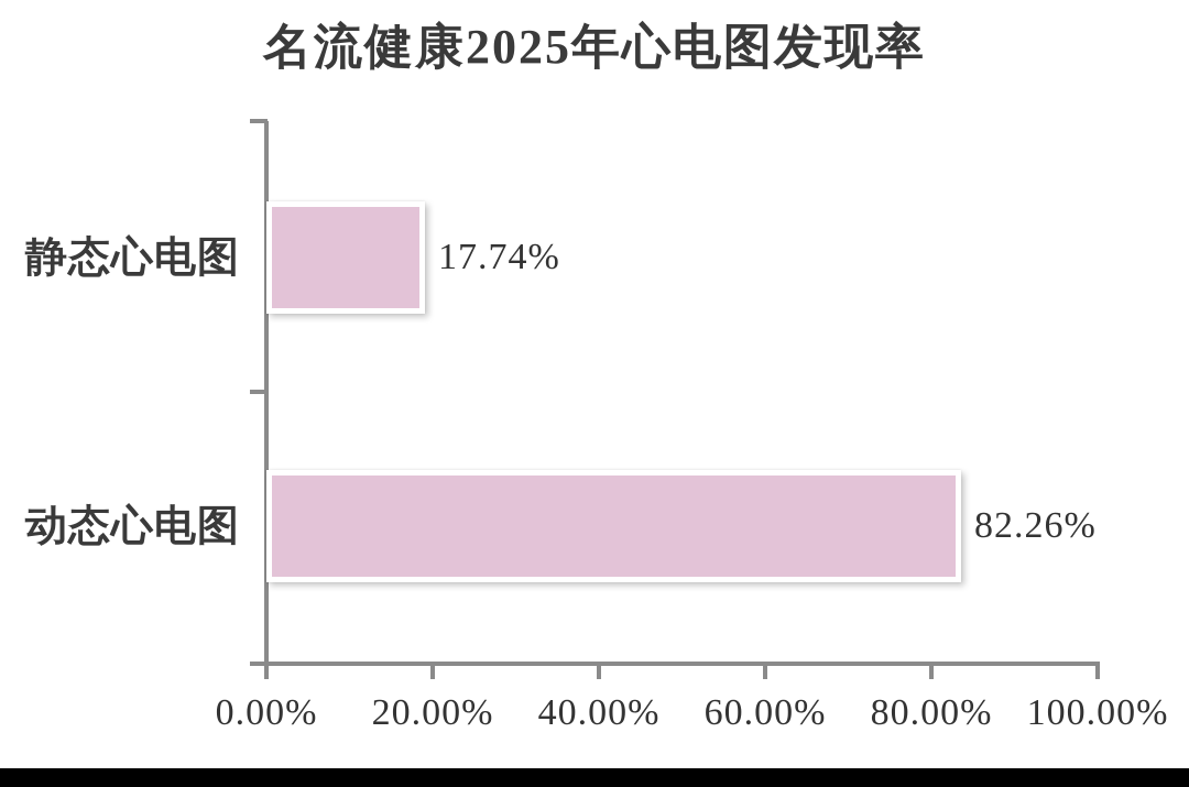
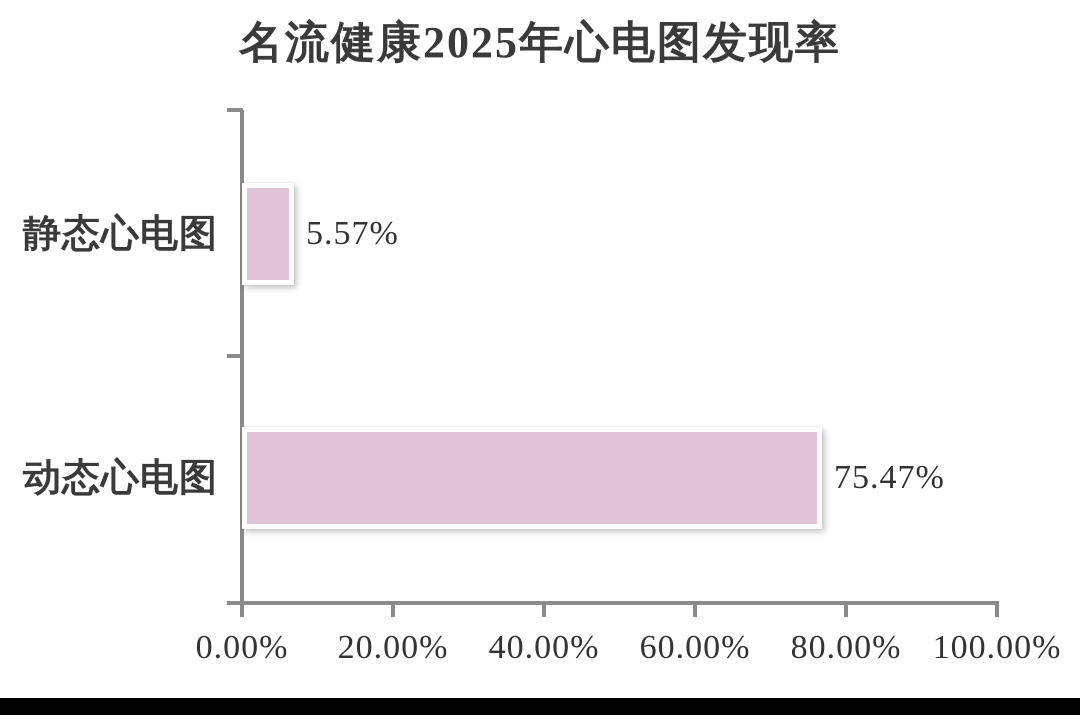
静态心电图: 17.74% -> 5.57%
动态心电图: 82.26% -> 75.47%
